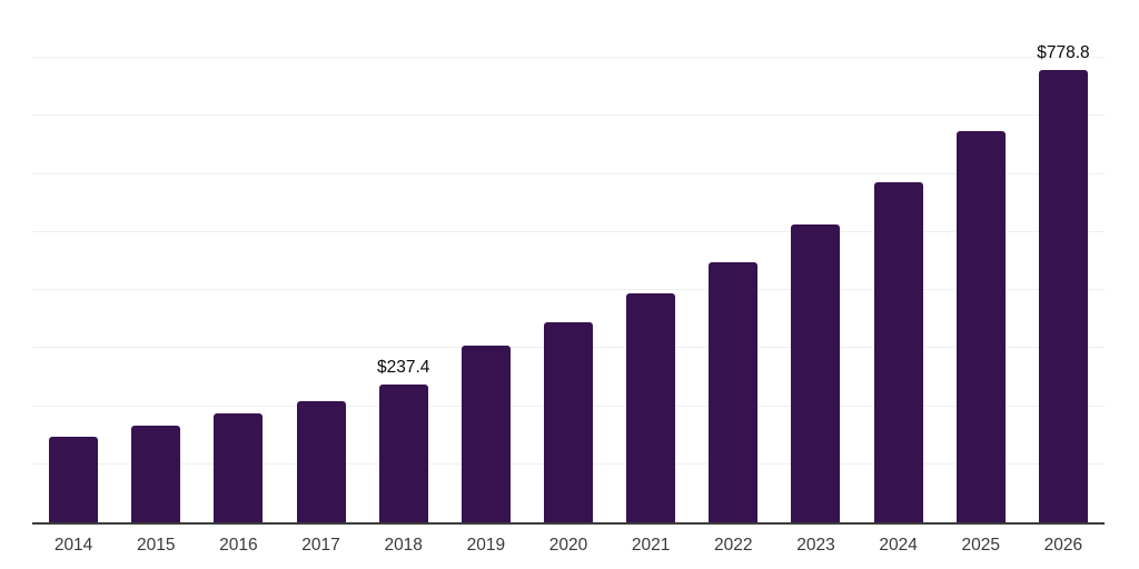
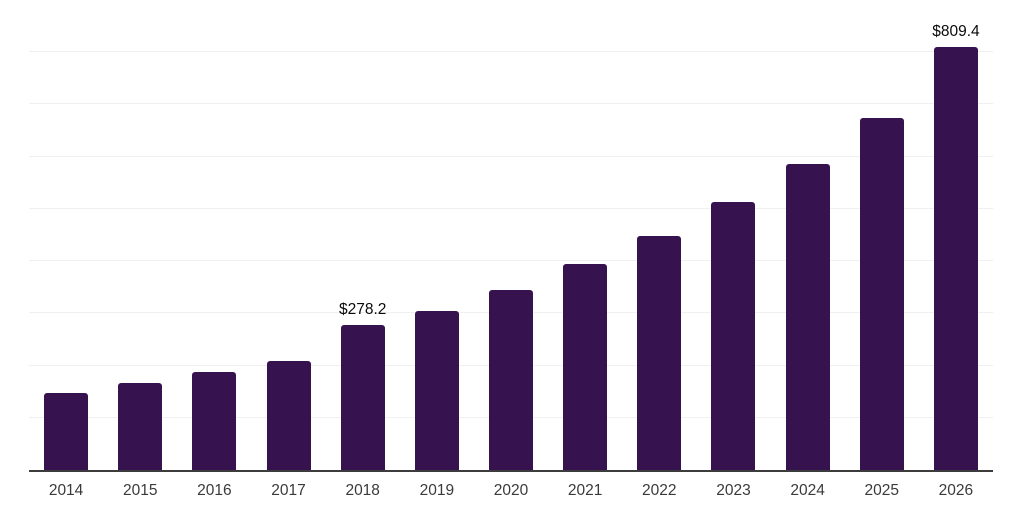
2018: $237.4 -> $278.2
2026: $778.8 -> $809.4
